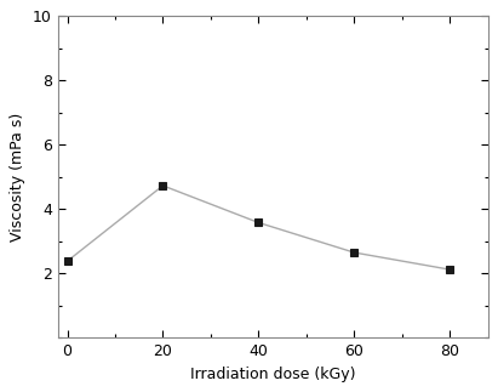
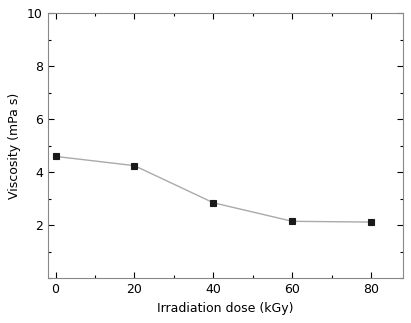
0: 2.38 -> 4.60
20: 4.73 -> 4.25
40: 3.58 -> 2.85
60: 2.65 -> 2.15
